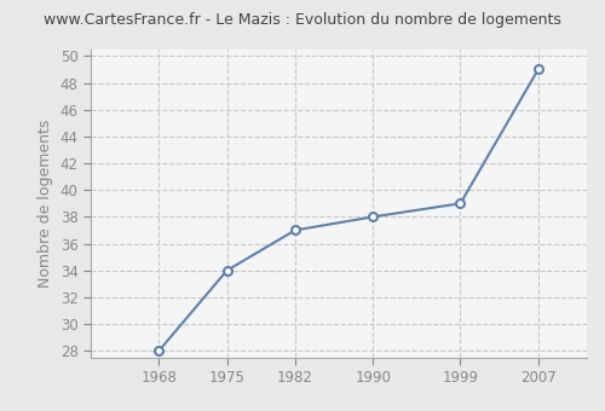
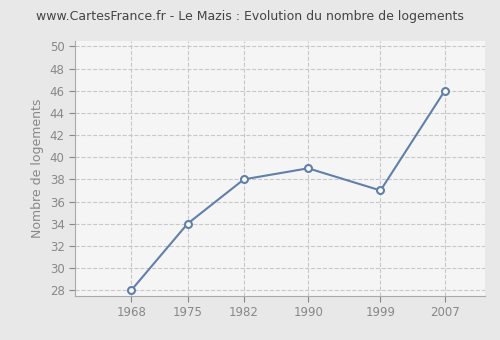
1982: 37 -> 38
1990: 38 -> 39
1999: 39 -> 37
2007: 49 -> 46
